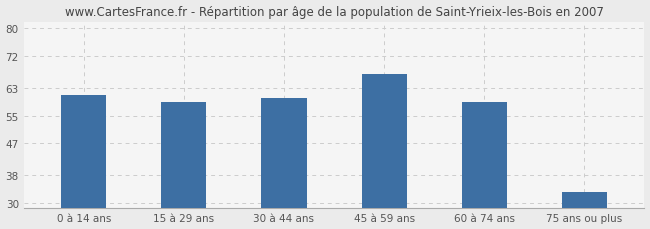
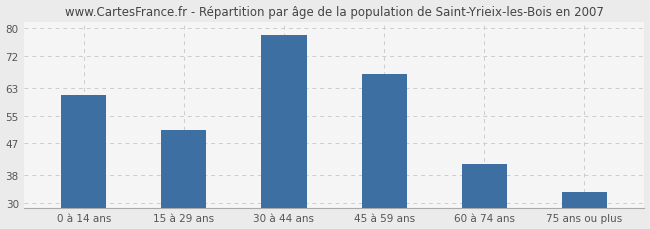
15 à 29 ans: 59 -> 51
30 à 44 ans: 60 -> 78
60 à 74 ans: 59 -> 41
